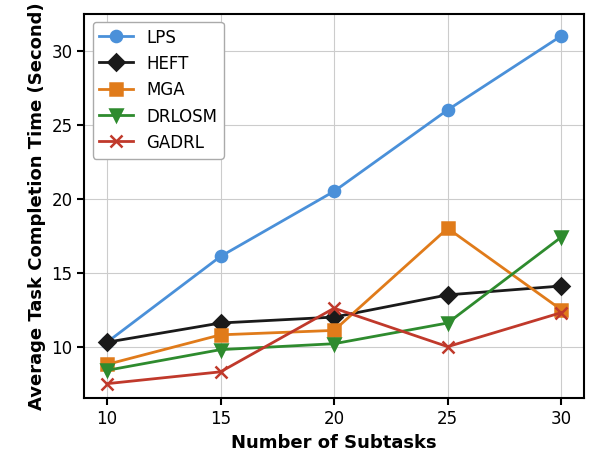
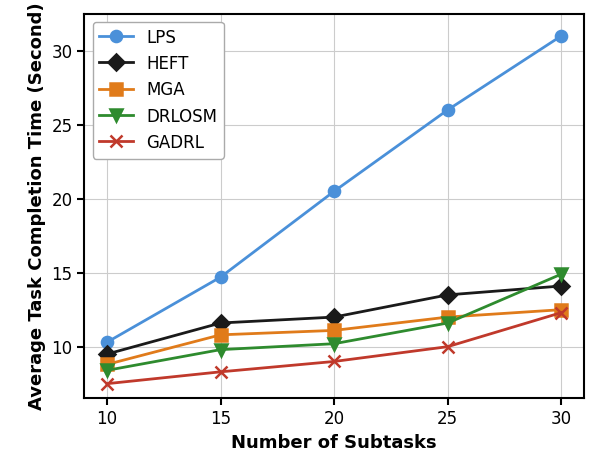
HEFT/10: 10.3 -> 9.5
LPS/15: 16.1 -> 14.7
GADRL/20: 12.6 -> 9.0
MGA/25: 18.0 -> 12.0
DRLOSM/30: 17.4 -> 14.9
